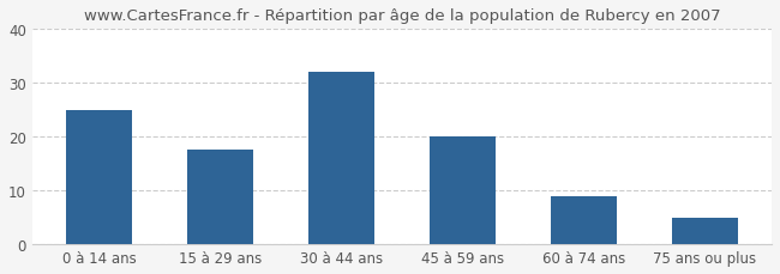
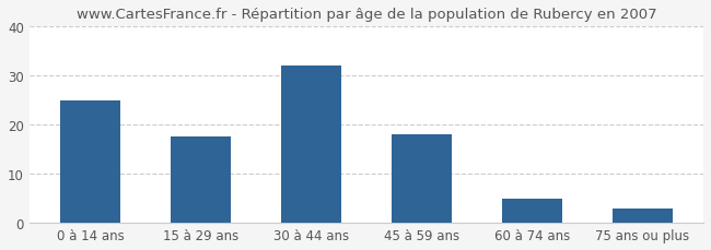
45 à 59 ans: 20.0 -> 18.0
60 à 74 ans: 9.0 -> 5.0
75 ans ou plus: 5.0 -> 3.0
